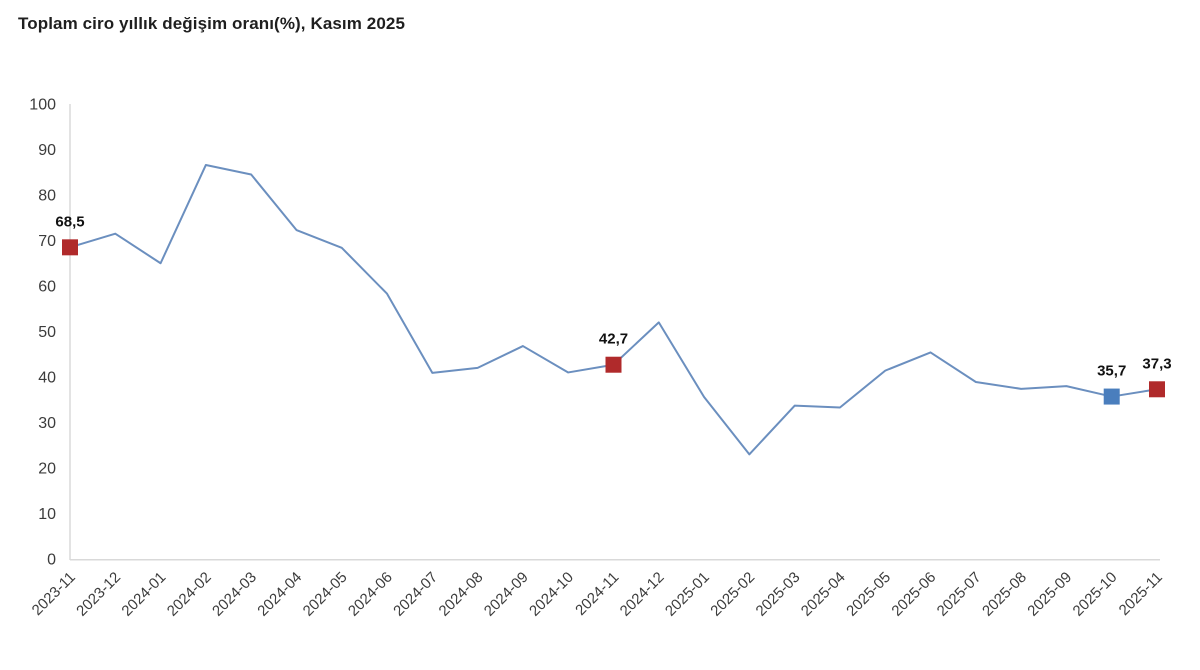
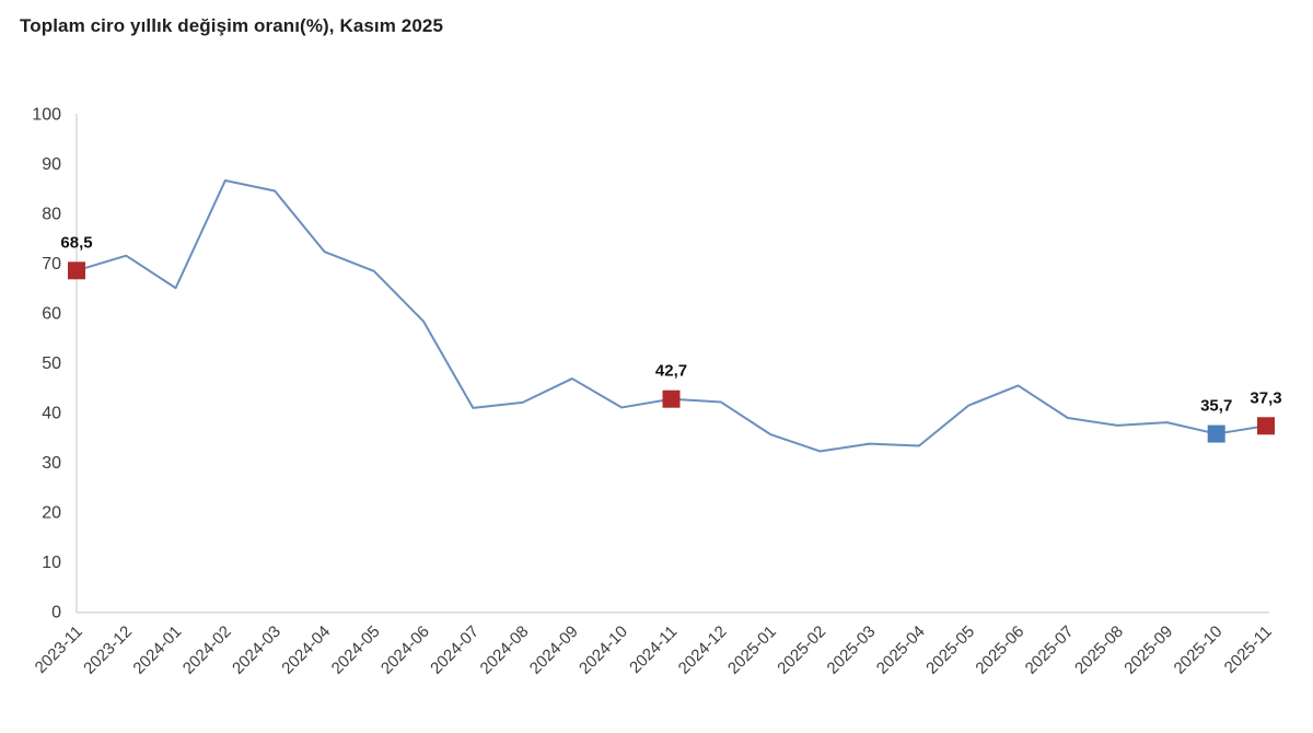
2024-12: 52 -> 42
2025-02: 23 -> 32
